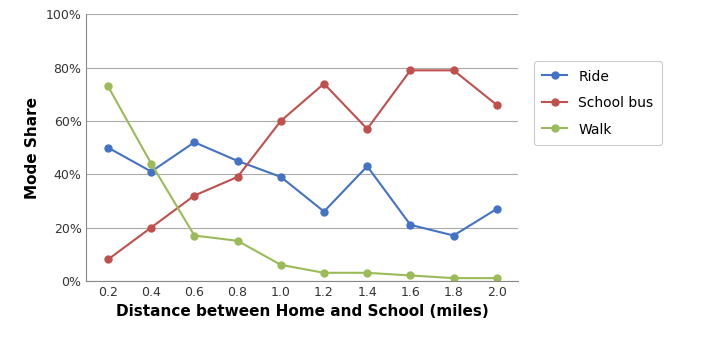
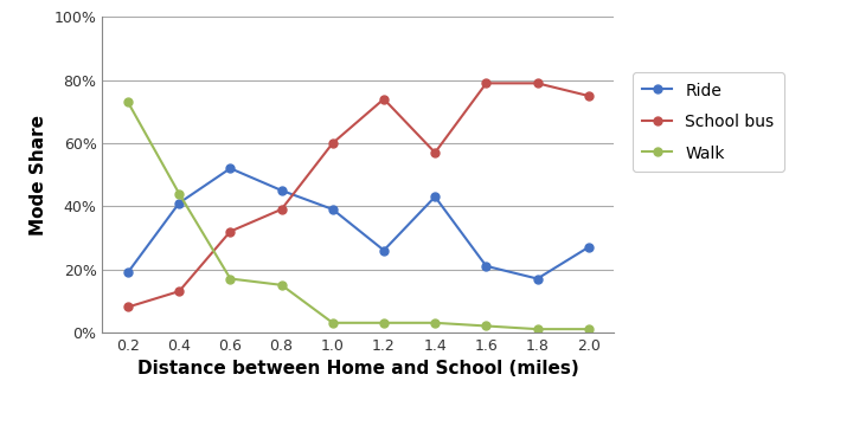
Ride/0.2: 50% -> 19%
School bus/0.4: 20% -> 13%
Walk/1.0: 6% -> 3%
School bus/2.0: 66% -> 75%
